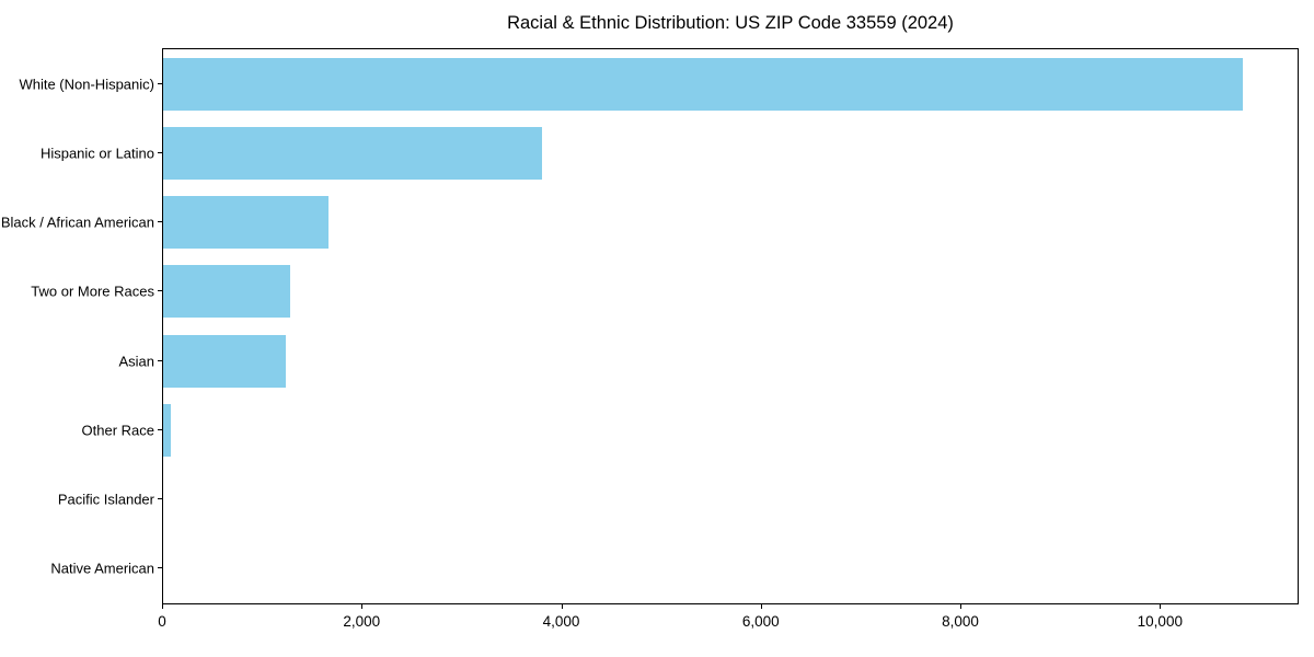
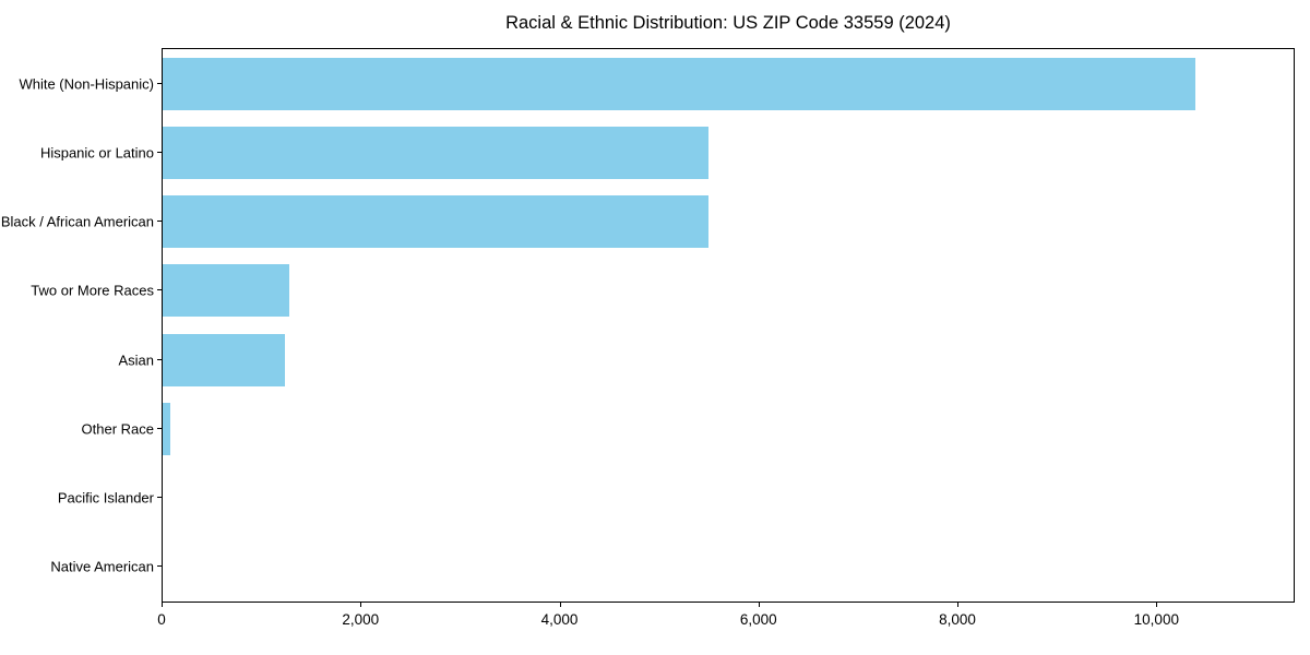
White (Non-Hispanic): 10800 -> 10400
Hispanic or Latino: 3800 -> 5500
Black / African American: 1700 -> 5500
